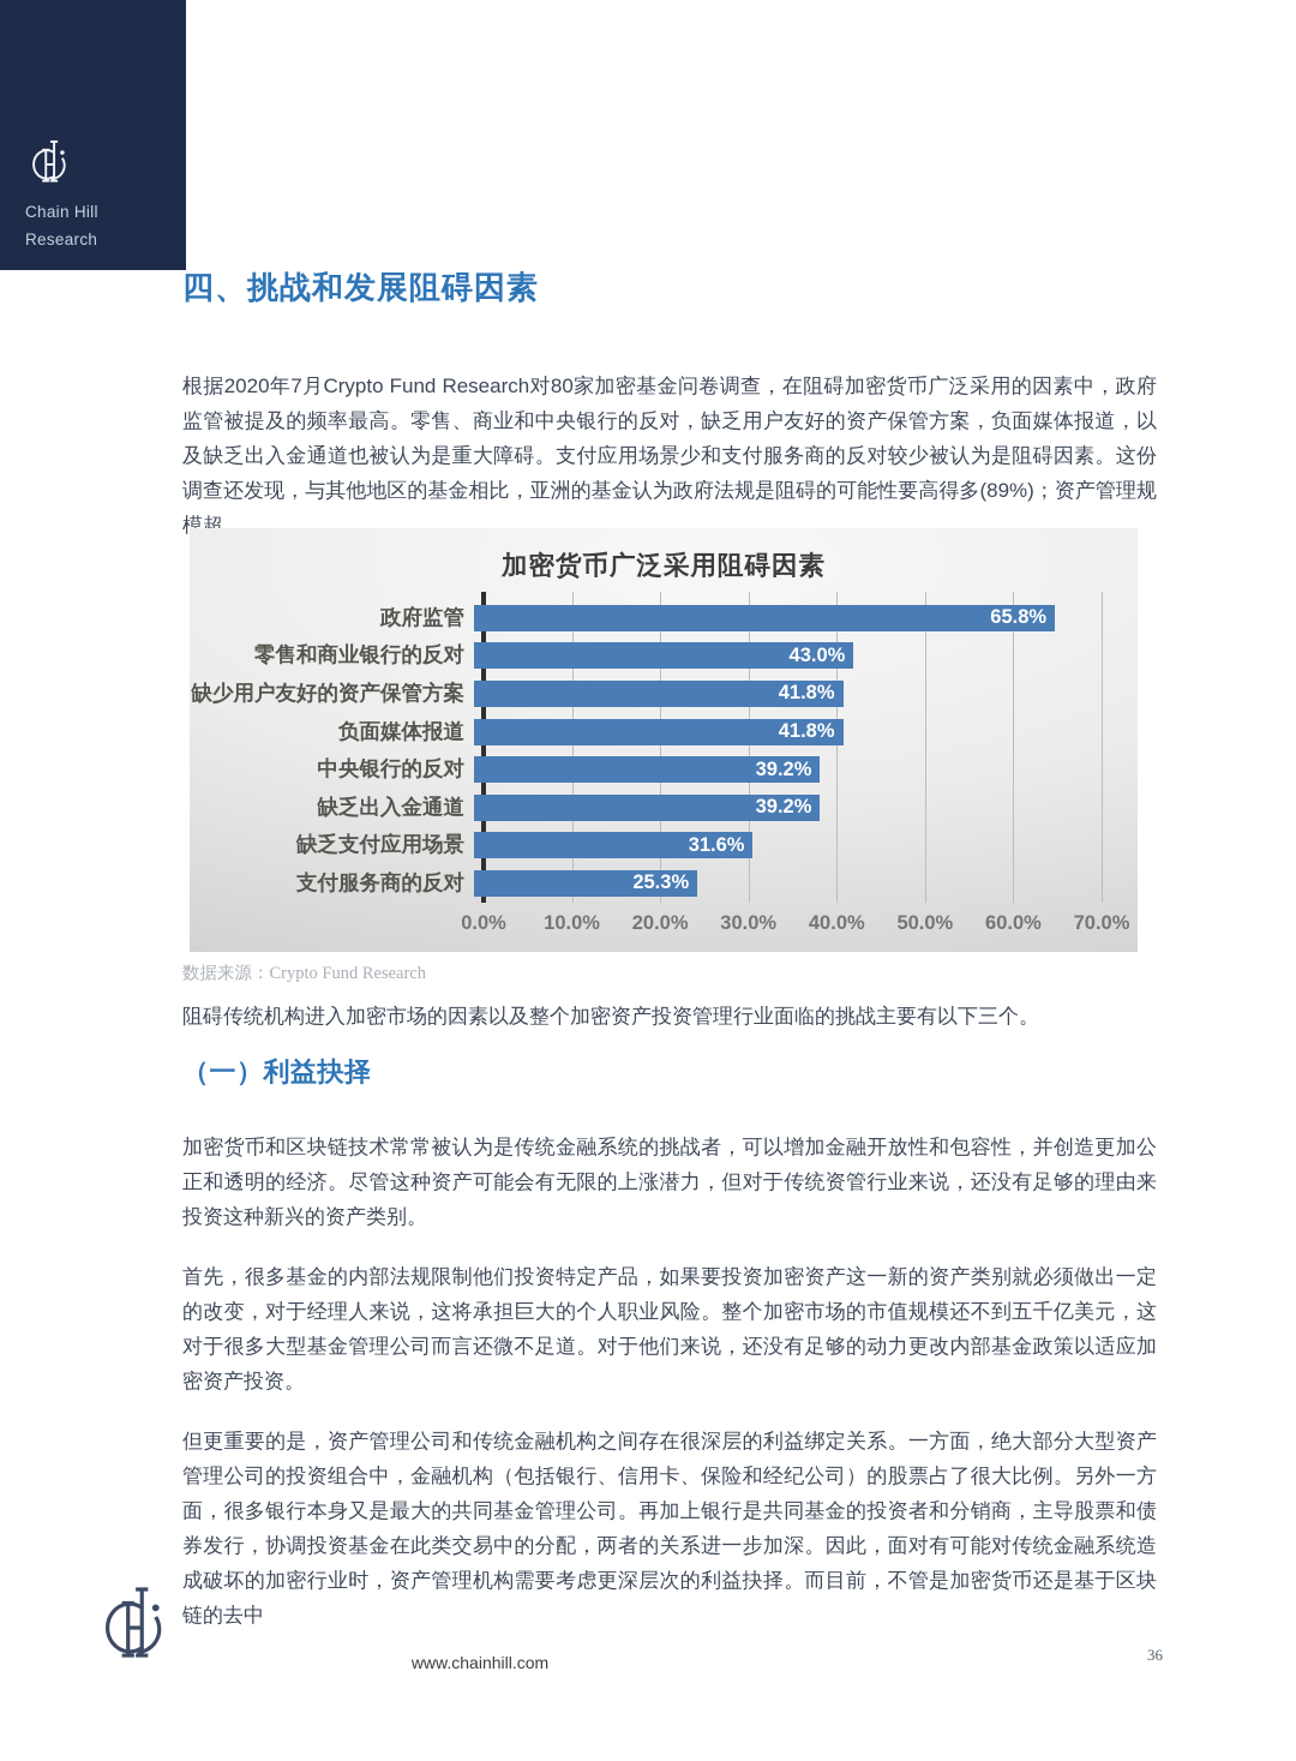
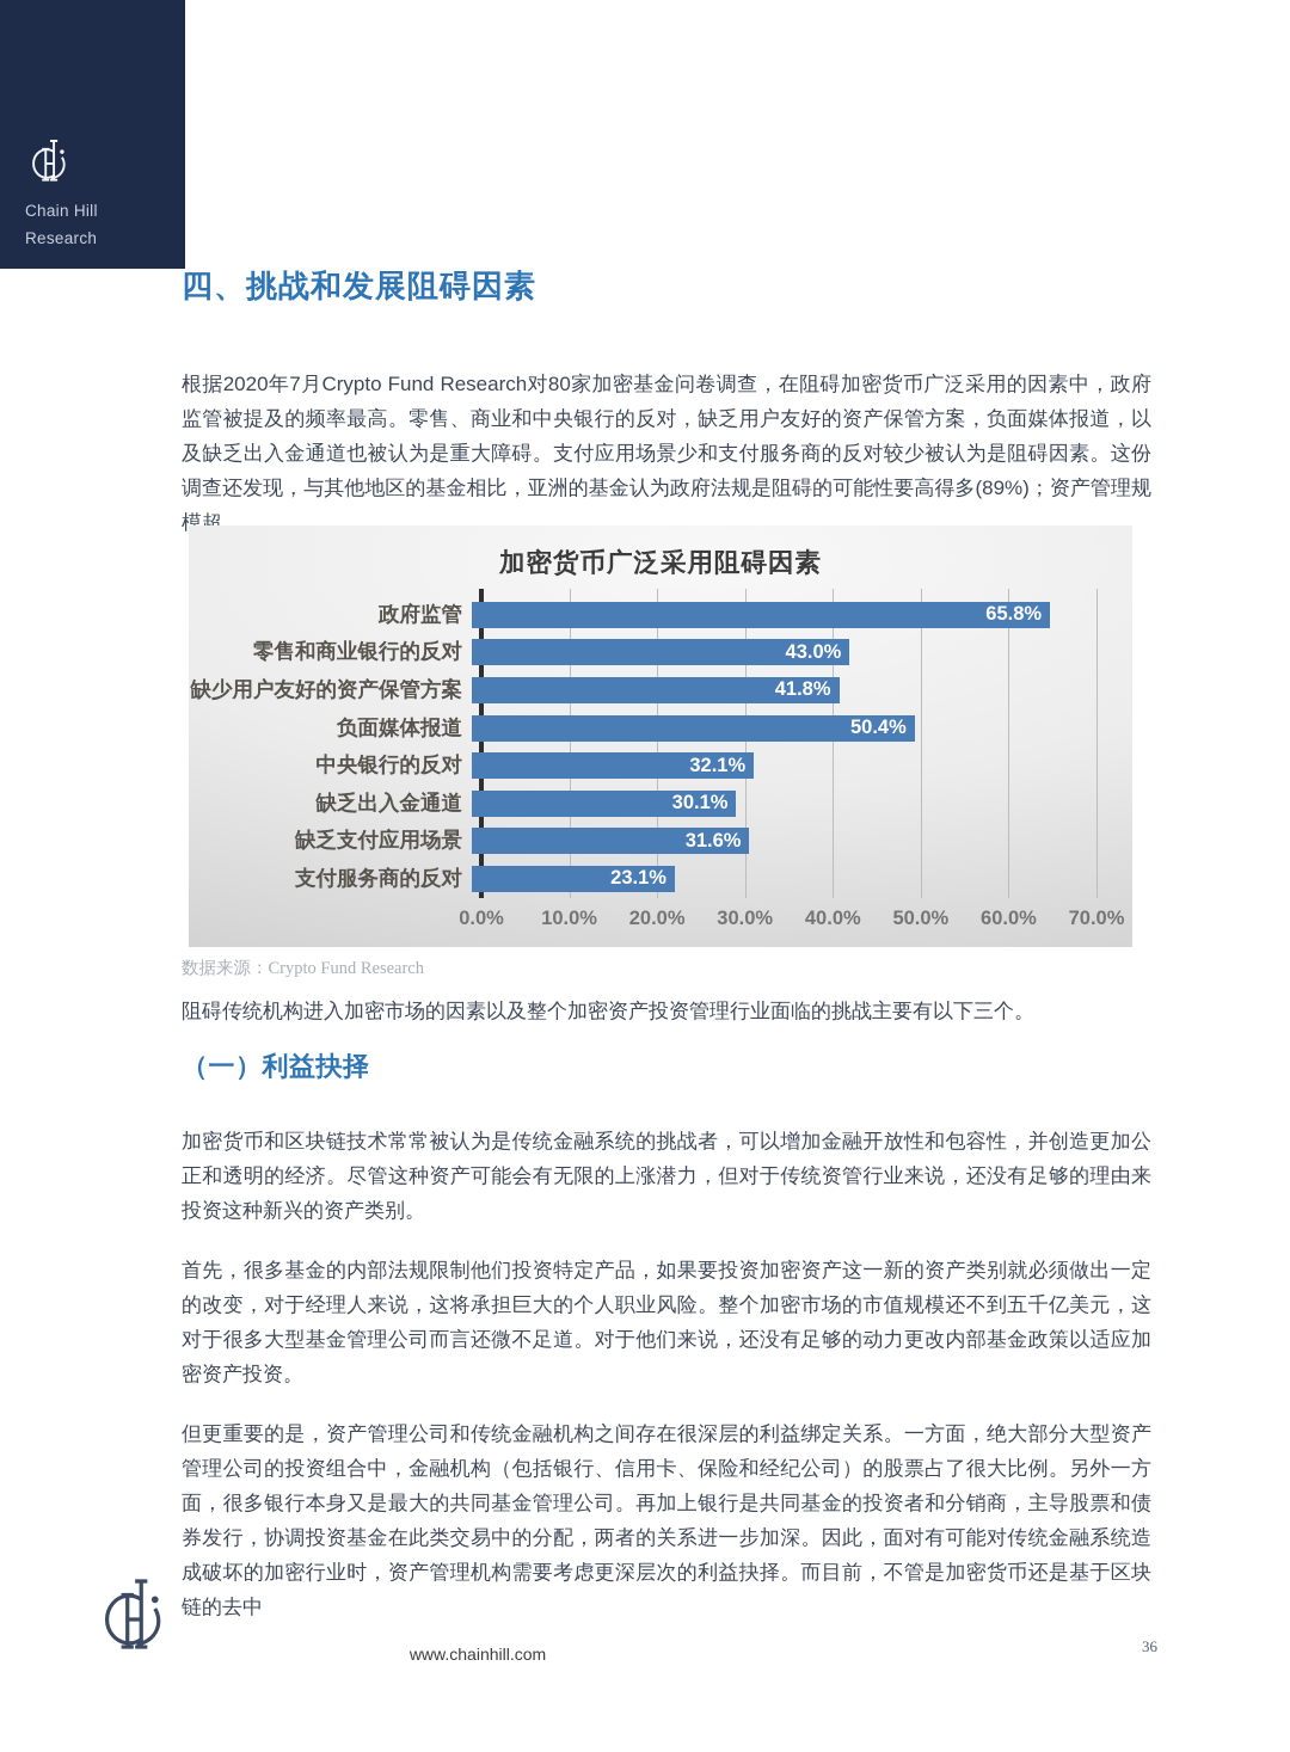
负面媒体报道: 41.8% -> 50.4%
中央银行的反对: 39.2% -> 32.1%
缺乏出入金通道: 39.2% -> 30.1%
支付服务商的反对: 25.3% -> 23.1%
